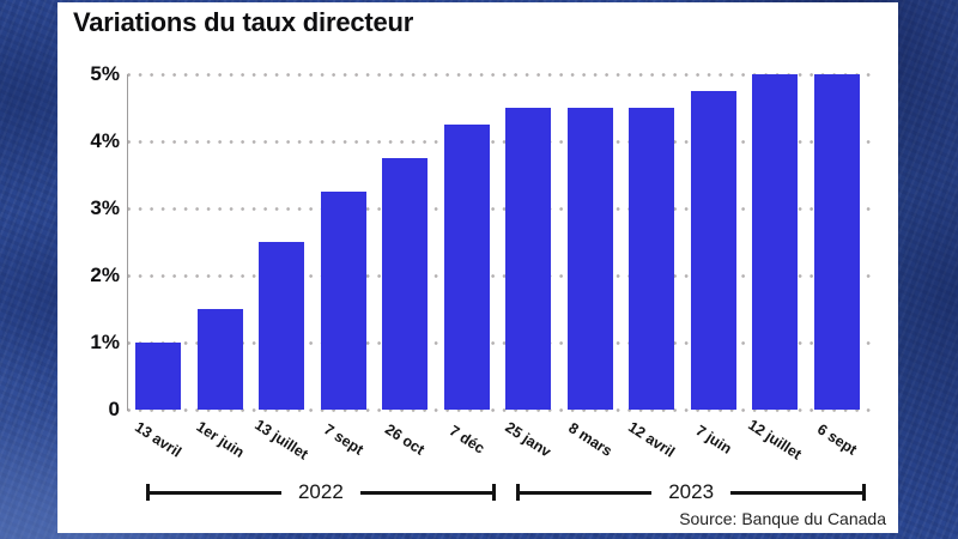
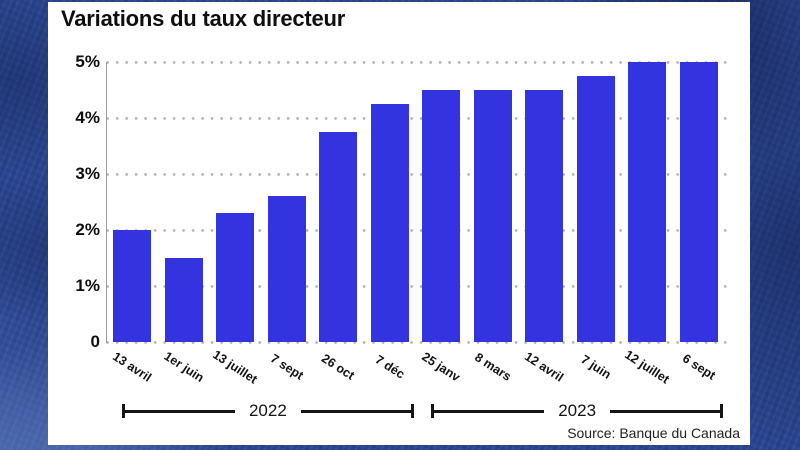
13 avril: 1.0% -> 2.0%
13 juillet: 2.5% -> 2.3%
7 sept: 3.2% -> 2.6%
